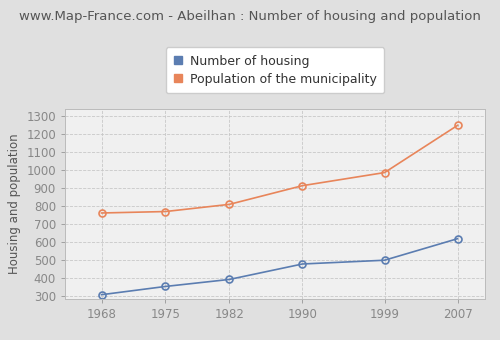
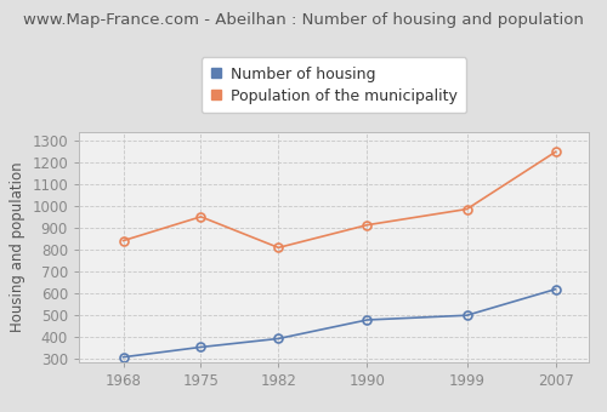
Population of the municipality/1968: 760 -> 840
Population of the municipality/1975: 770 -> 950
